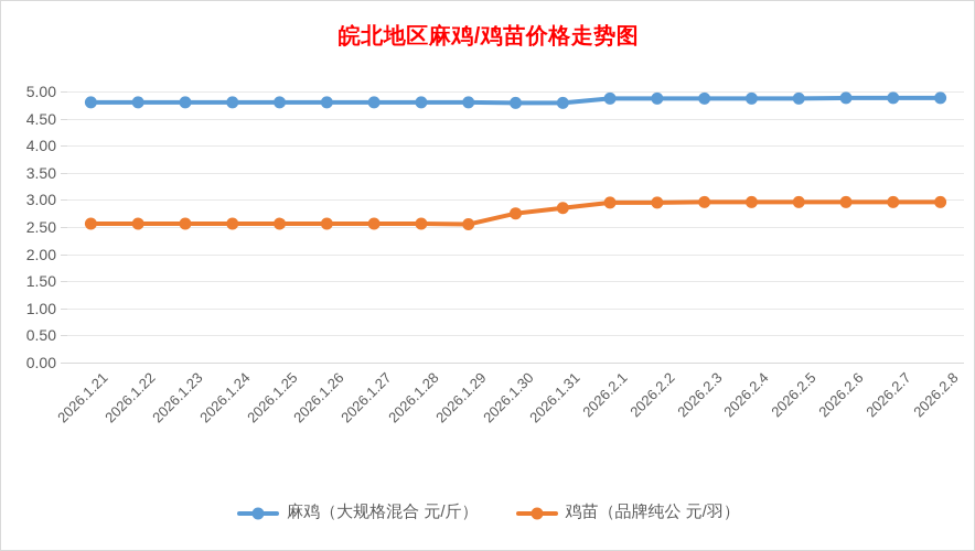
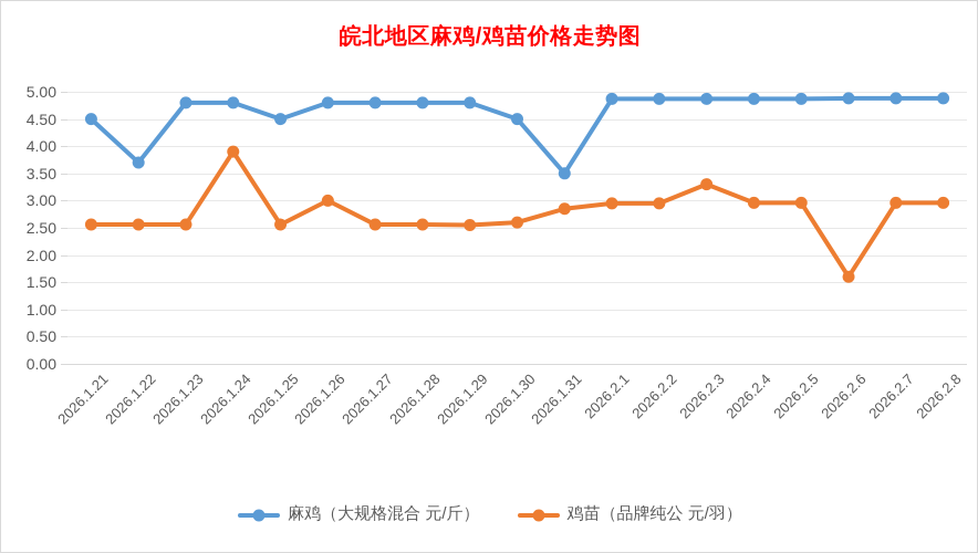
麻鸡（大规格混合 元/斤）/2026.1.21: 4.8 -> 4.5
麻鸡（大规格混合 元/斤）/2026.1.22: 4.8 -> 3.7
鸡苗（品牌纯公 元/羽）/2026.1.24: 2.6 -> 3.9
麻鸡（大规格混合 元/斤）/2026.1.25: 4.8 -> 4.5
鸡苗（品牌纯公 元/羽）/2026.1.26: 2.6 -> 3.0
麻鸡（大规格混合 元/斤）/2026.1.30: 4.8 -> 4.5
鸡苗（品牌纯公 元/羽）/2026.1.30: 2.8 -> 2.6
麻鸡（大规格混合 元/斤）/2026.1.31: 4.8 -> 3.5
鸡苗（品牌纯公 元/羽）/2026.2.3: 3.0 -> 3.3
鸡苗（品牌纯公 元/羽）/2026.2.6: 3.0 -> 1.6
